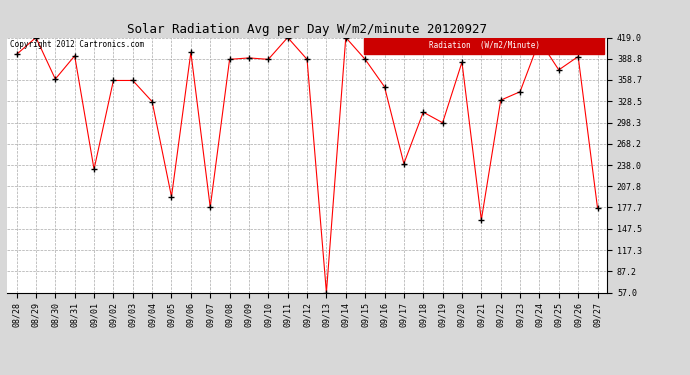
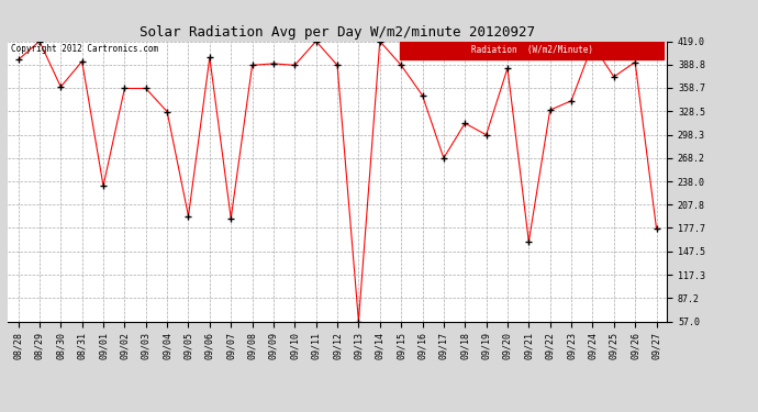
09/07: 178 -> 190
09/17: 240 -> 268
